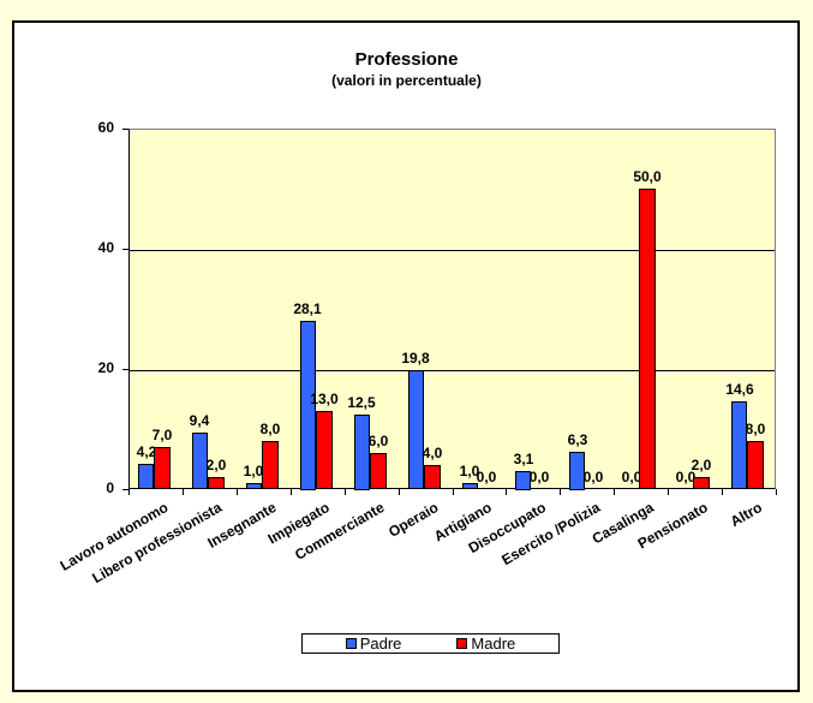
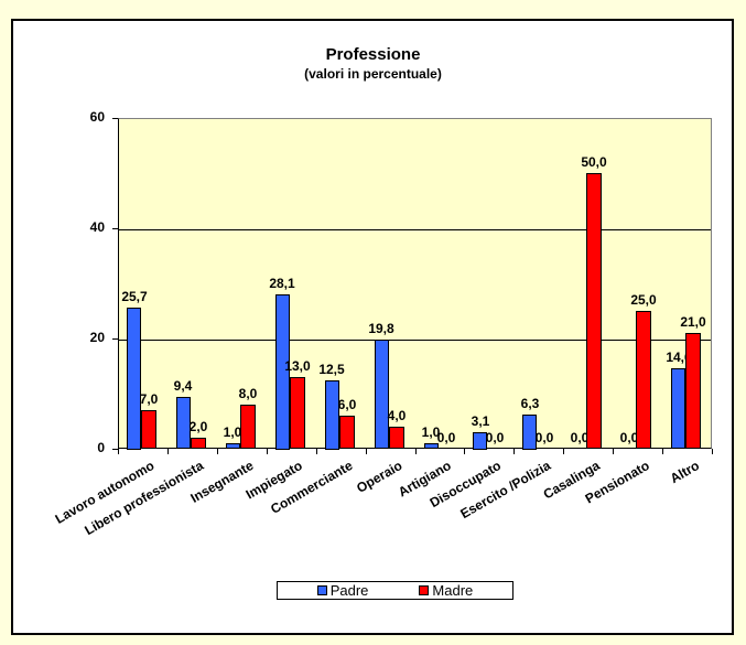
Padre/Lavoro autonomo: 4,2 -> 25,7
Madre/Pensionato: 2,0 -> 25,0
Madre/Altro: 8,0 -> 21,0
